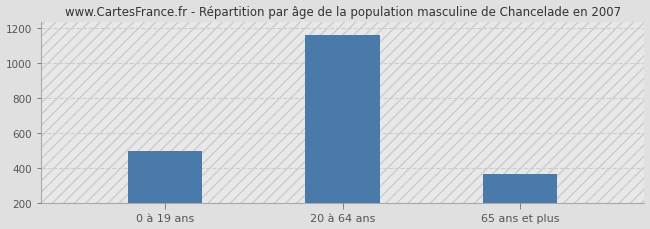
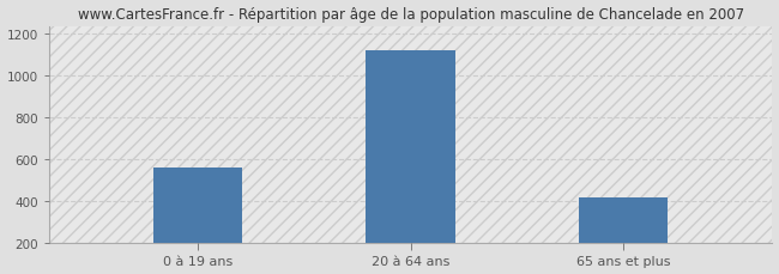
0 à 19 ans: 500 -> 560
20 à 64 ans: 1160 -> 1120
65 ans et plus: 360 -> 420
